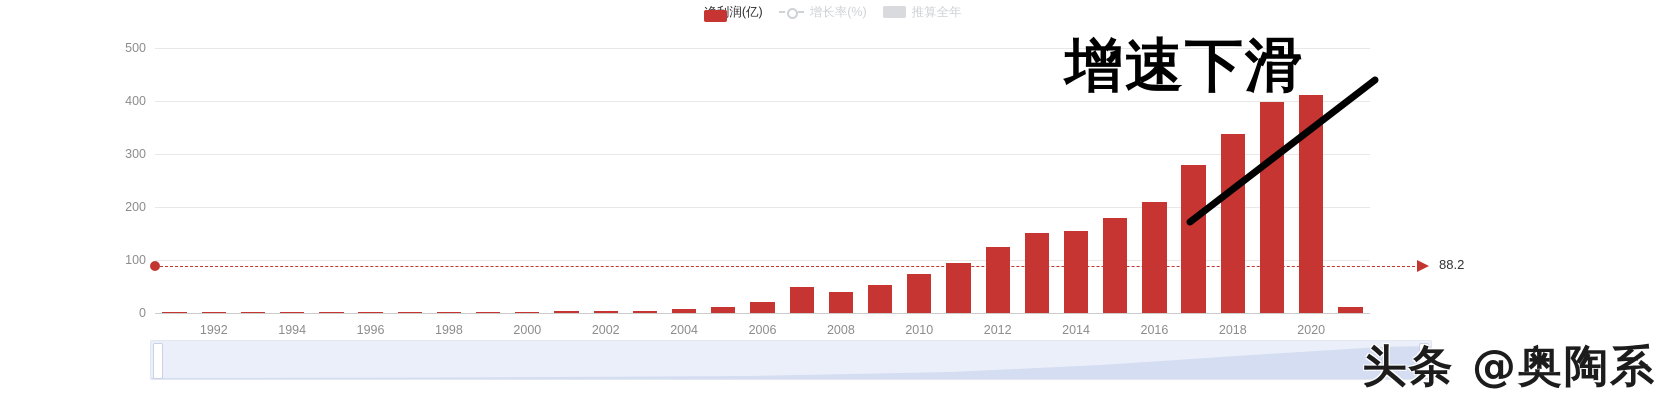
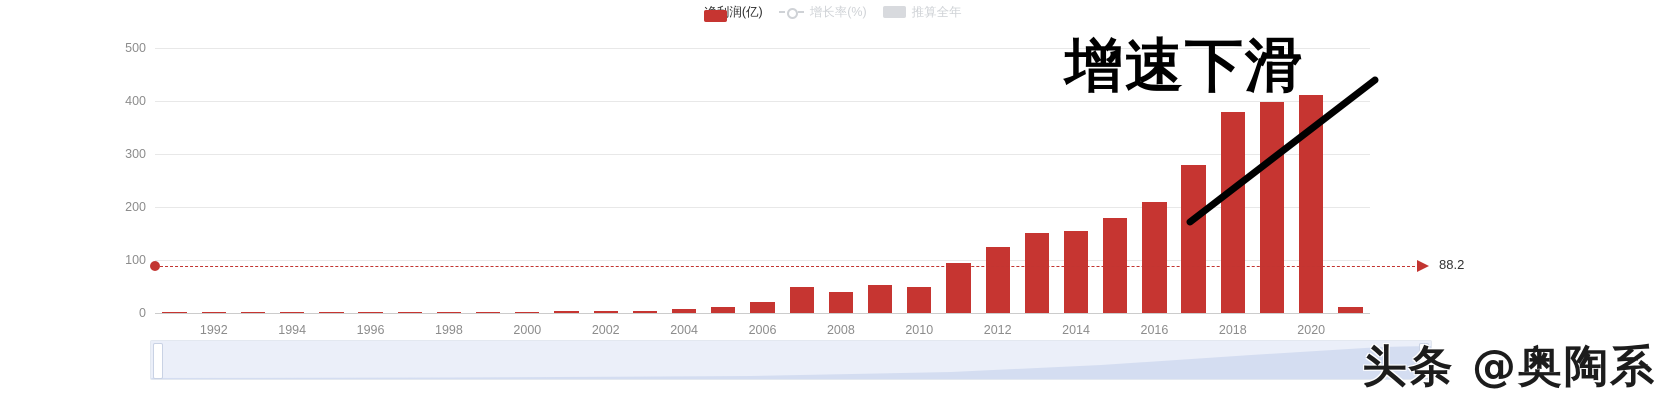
2010: 70 -> 50
2018: 340 -> 380
